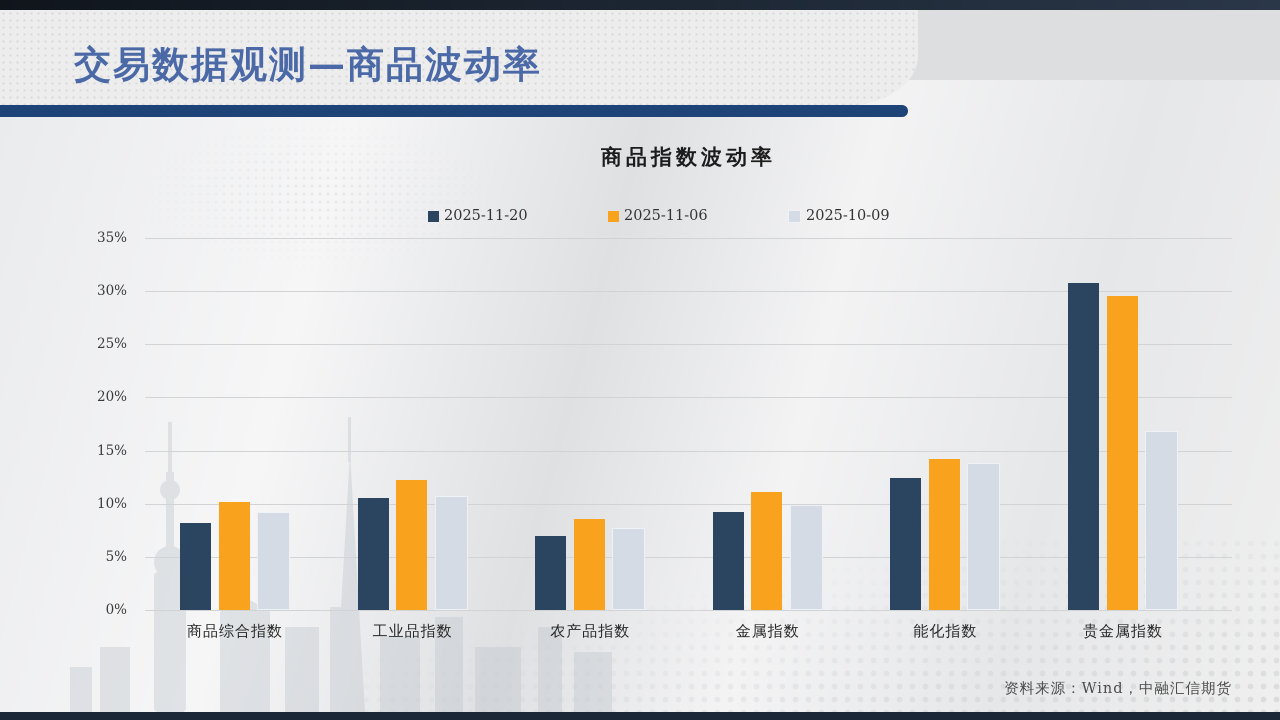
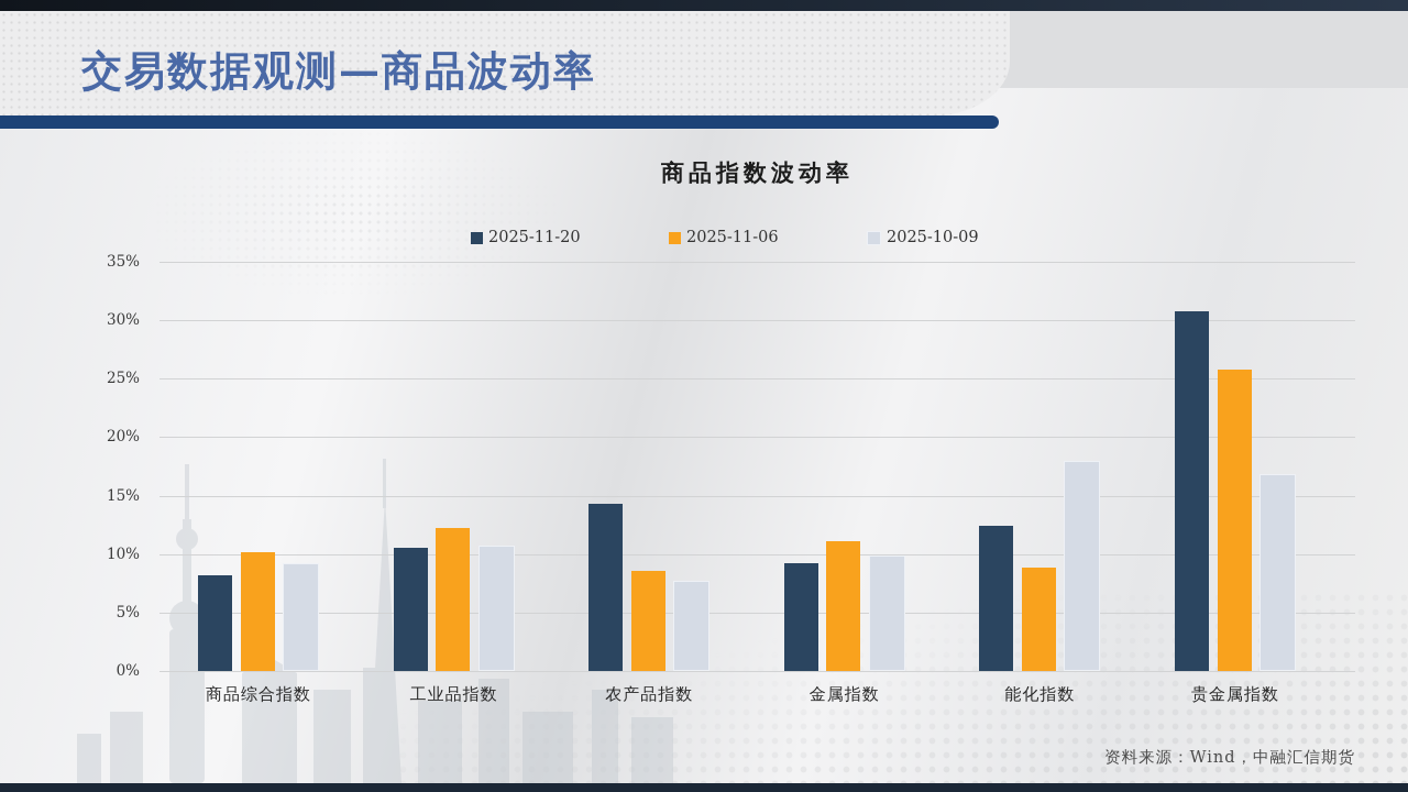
2025-11-20/农产品指数: 7.0% -> 14.3%
2025-11-06/能化指数: 14.2% -> 8.8%
2025-10-09/能化指数: 13.6% -> 17.8%
2025-11-06/贵金属指数: 29.5% -> 25.8%
